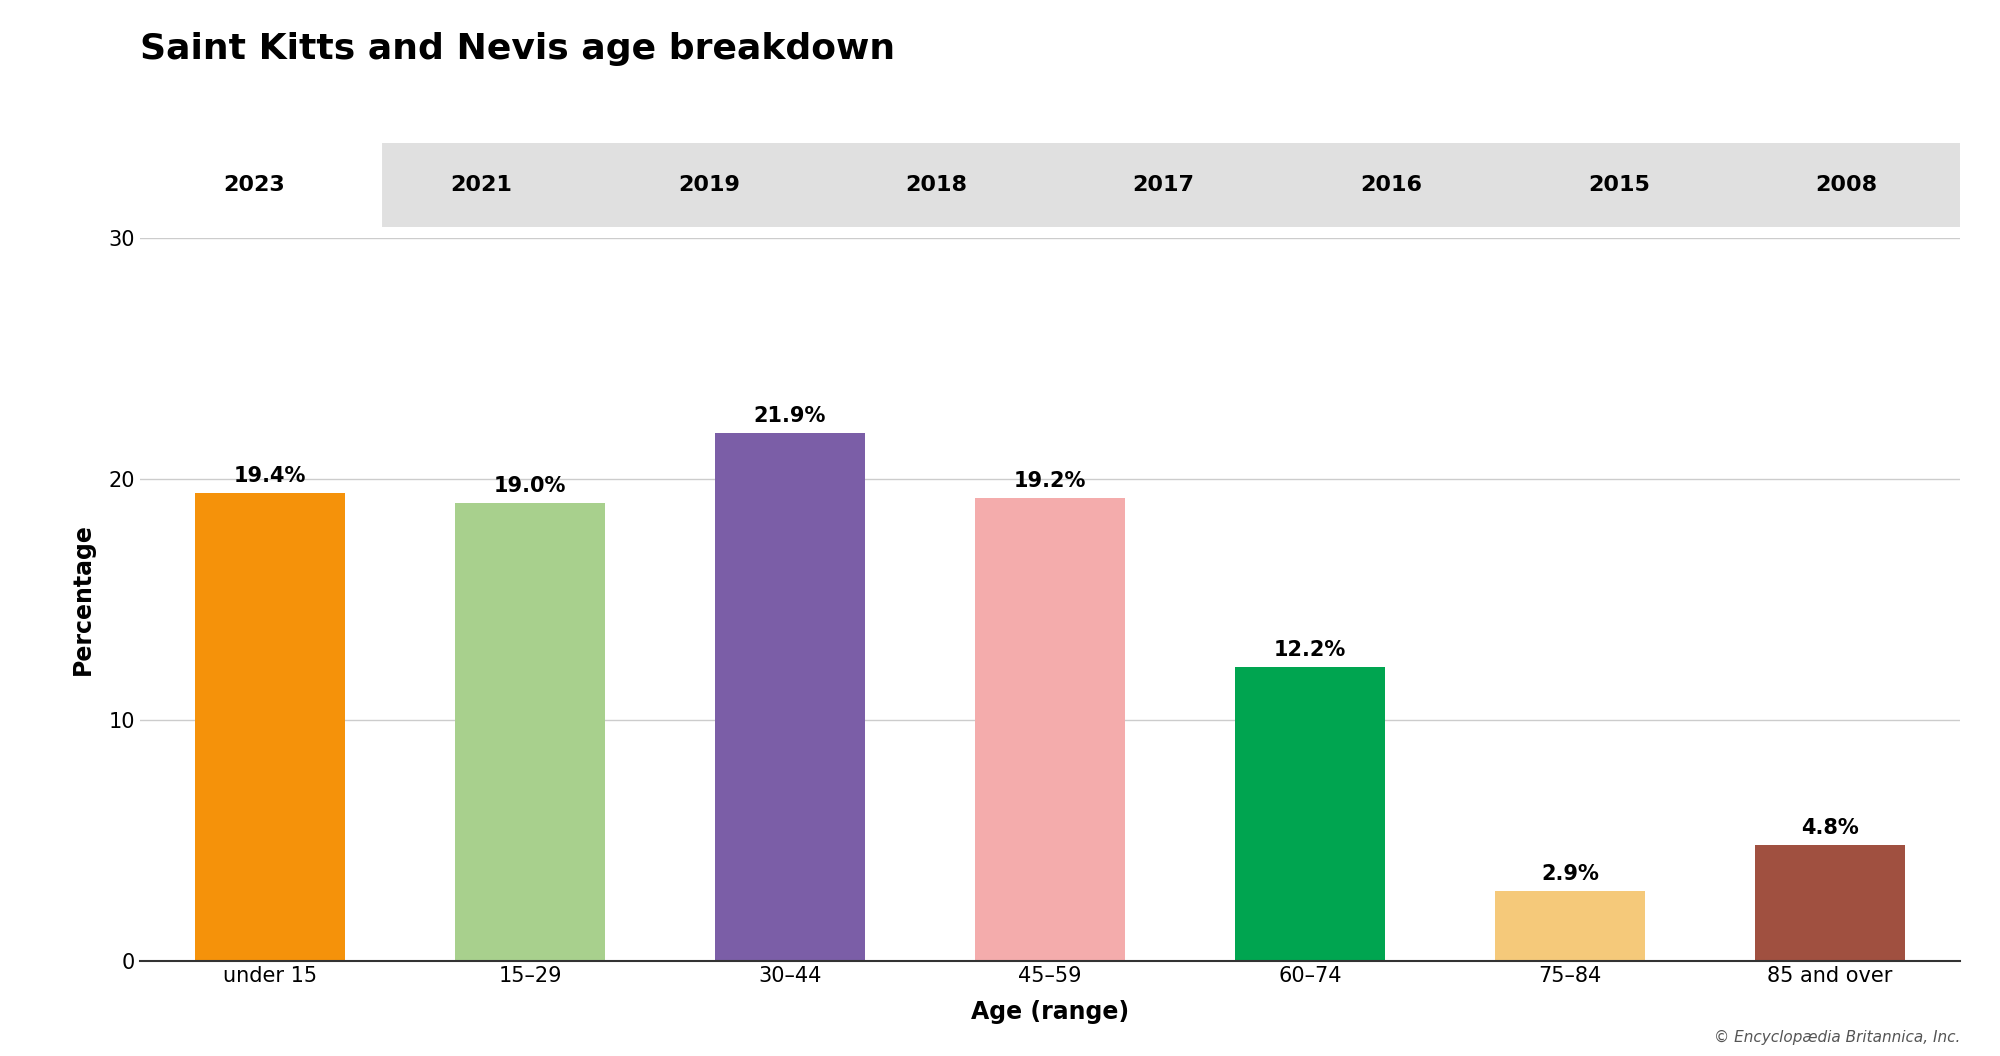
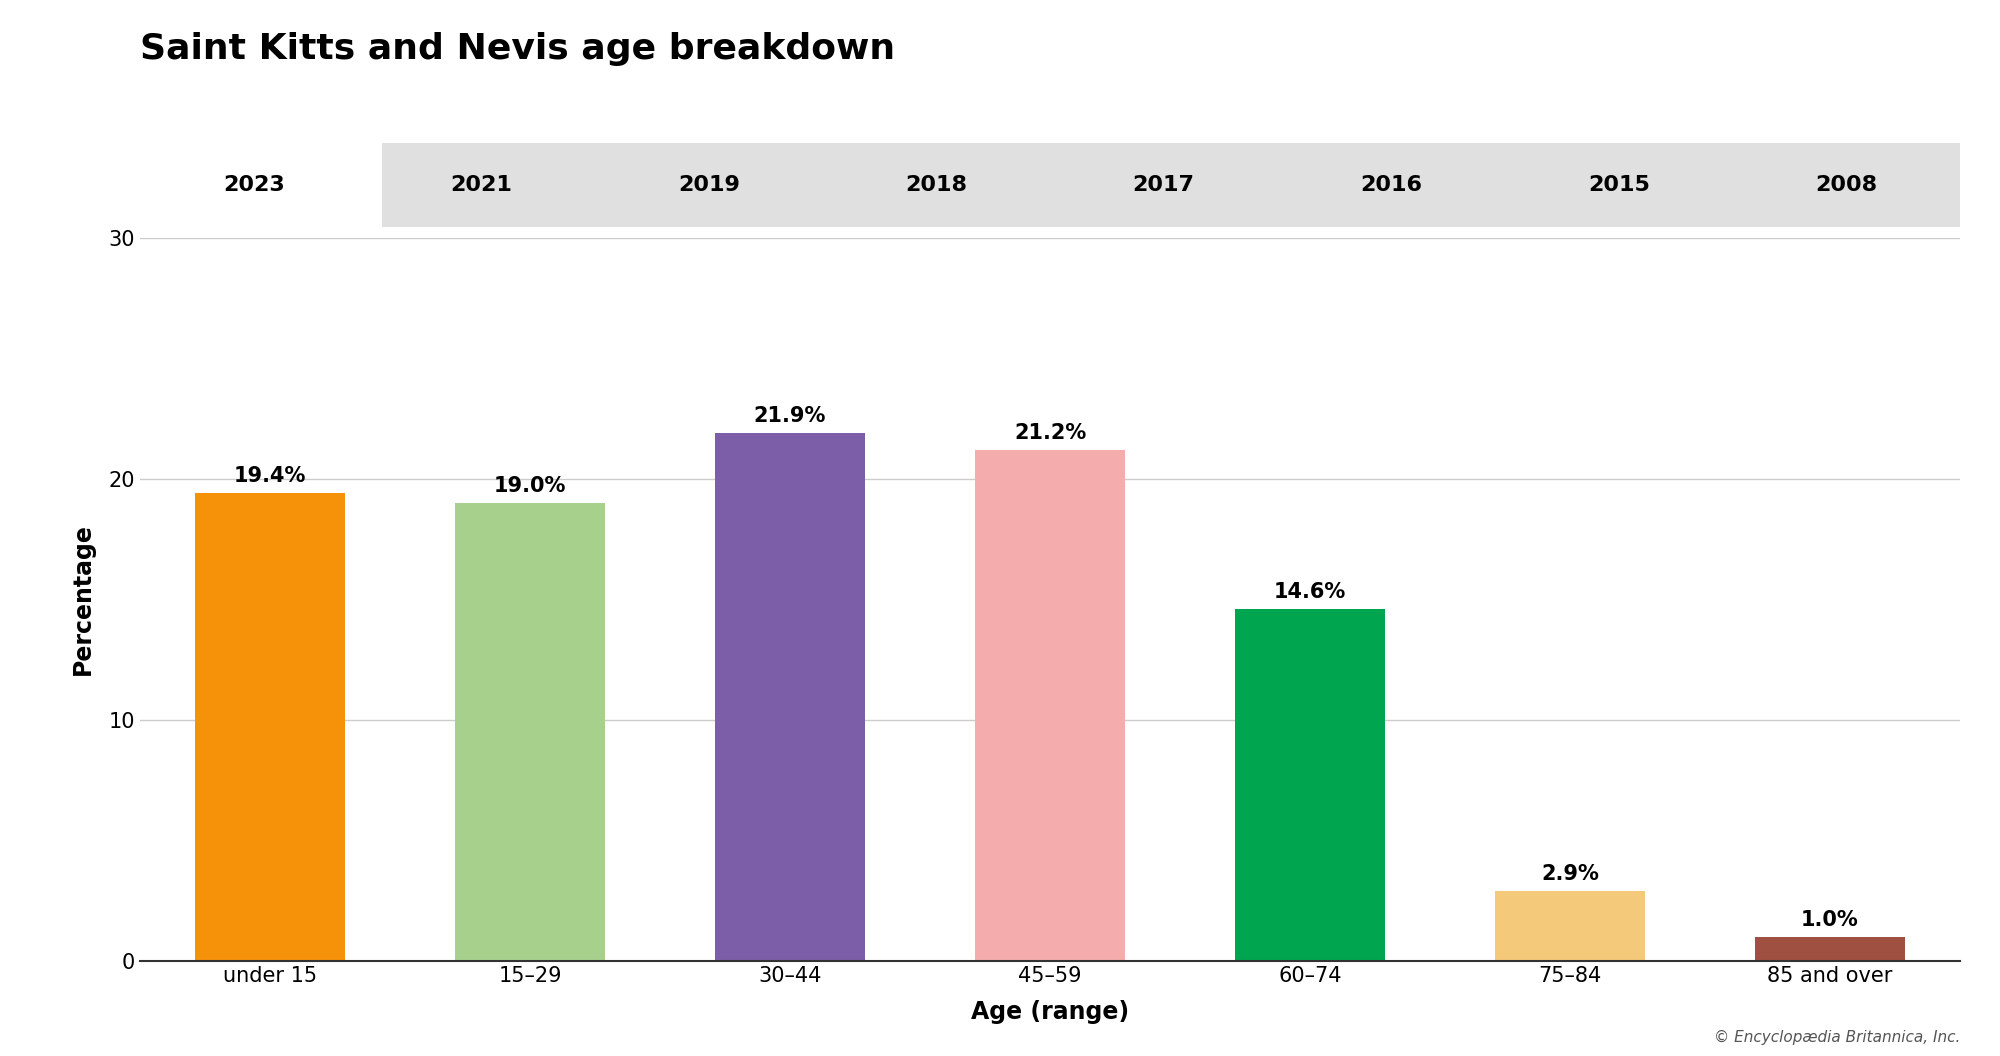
45–59: 19.2% -> 21.2%
60–74: 12.2% -> 14.6%
85 and over: 4.8% -> 1.0%
